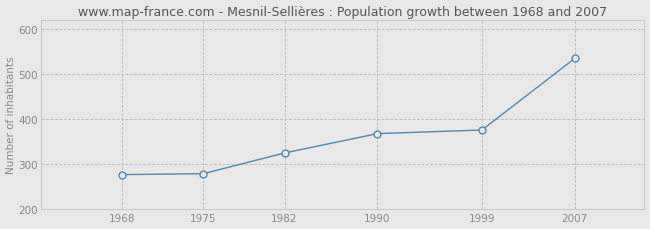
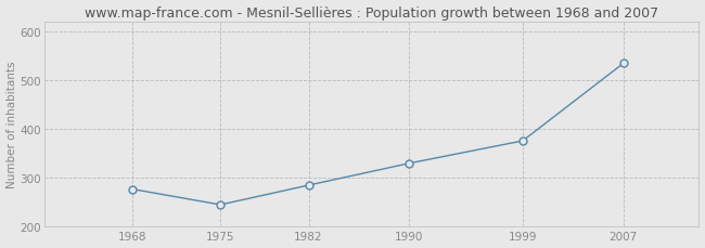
1975: 279 -> 245
1982: 325 -> 285
1990: 368 -> 330
